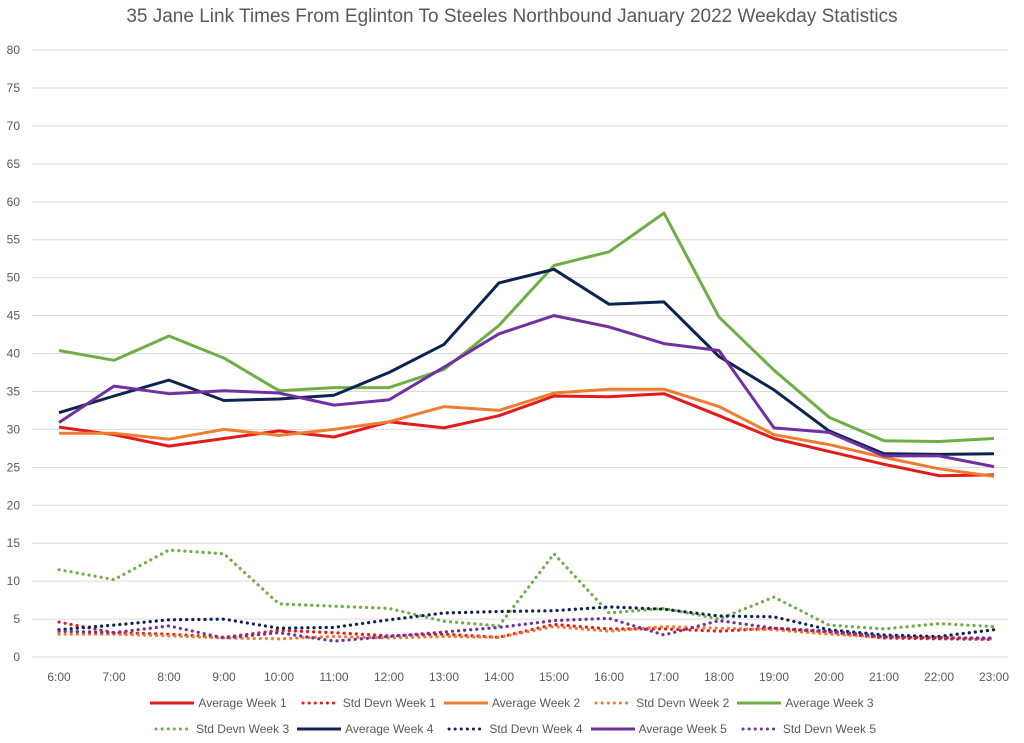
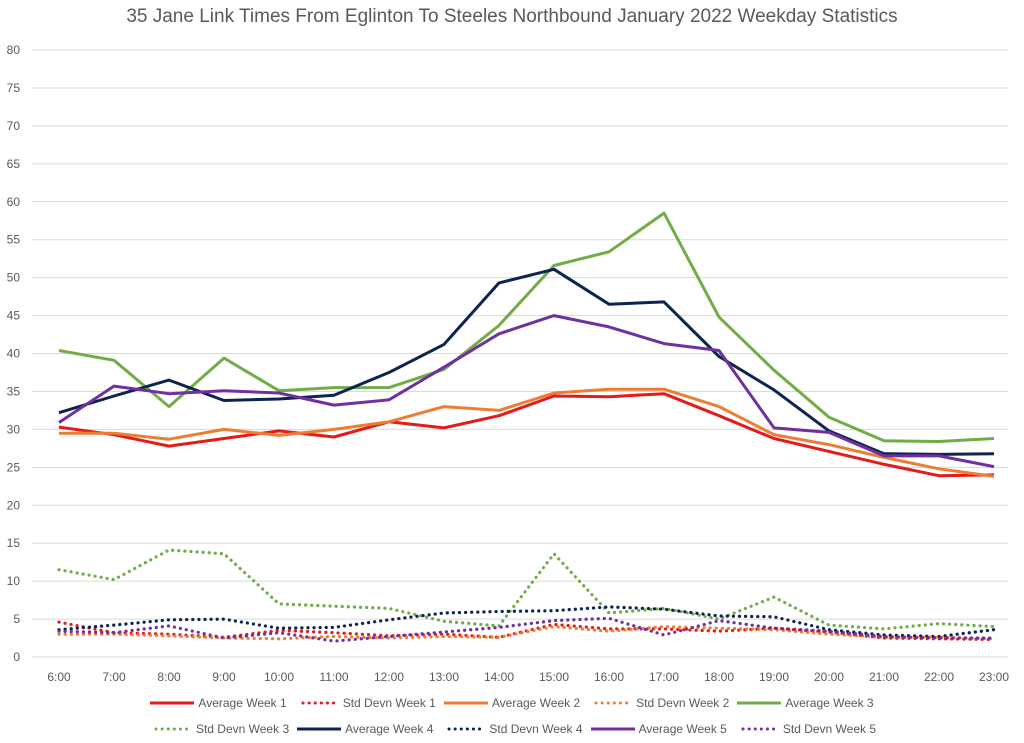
Average Week 3/8:00: 42 -> 33
